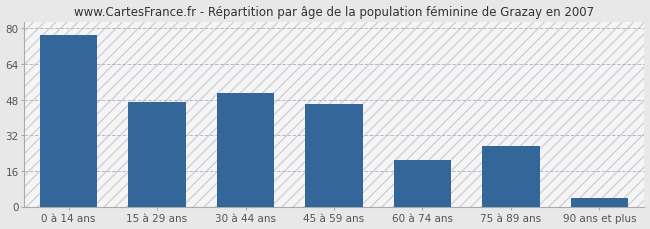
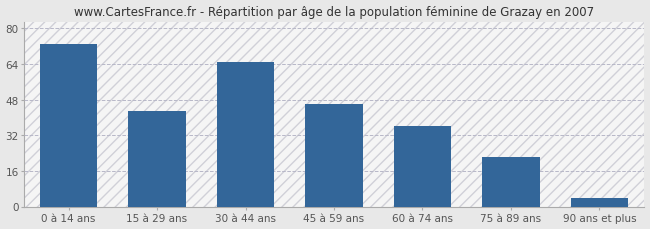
0 à 14 ans: 77 -> 73
15 à 29 ans: 47 -> 43
30 à 44 ans: 51 -> 65
60 à 74 ans: 21 -> 36
75 à 89 ans: 27 -> 22
